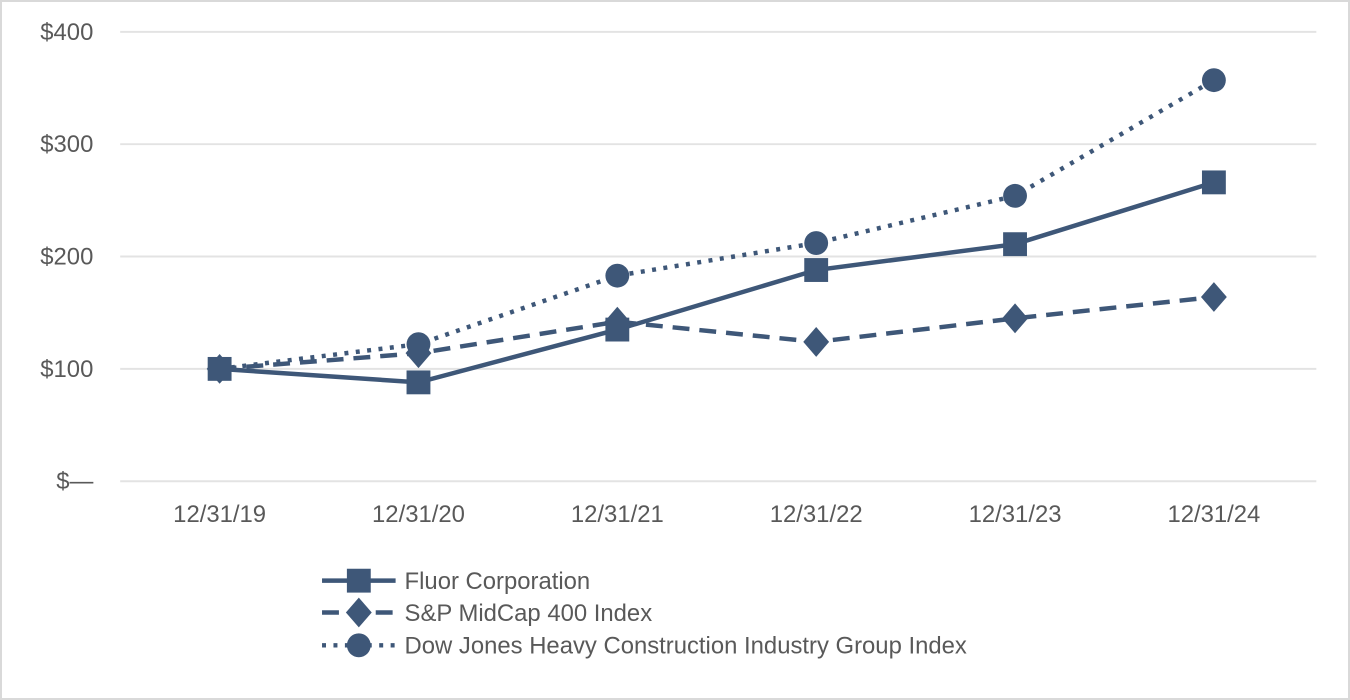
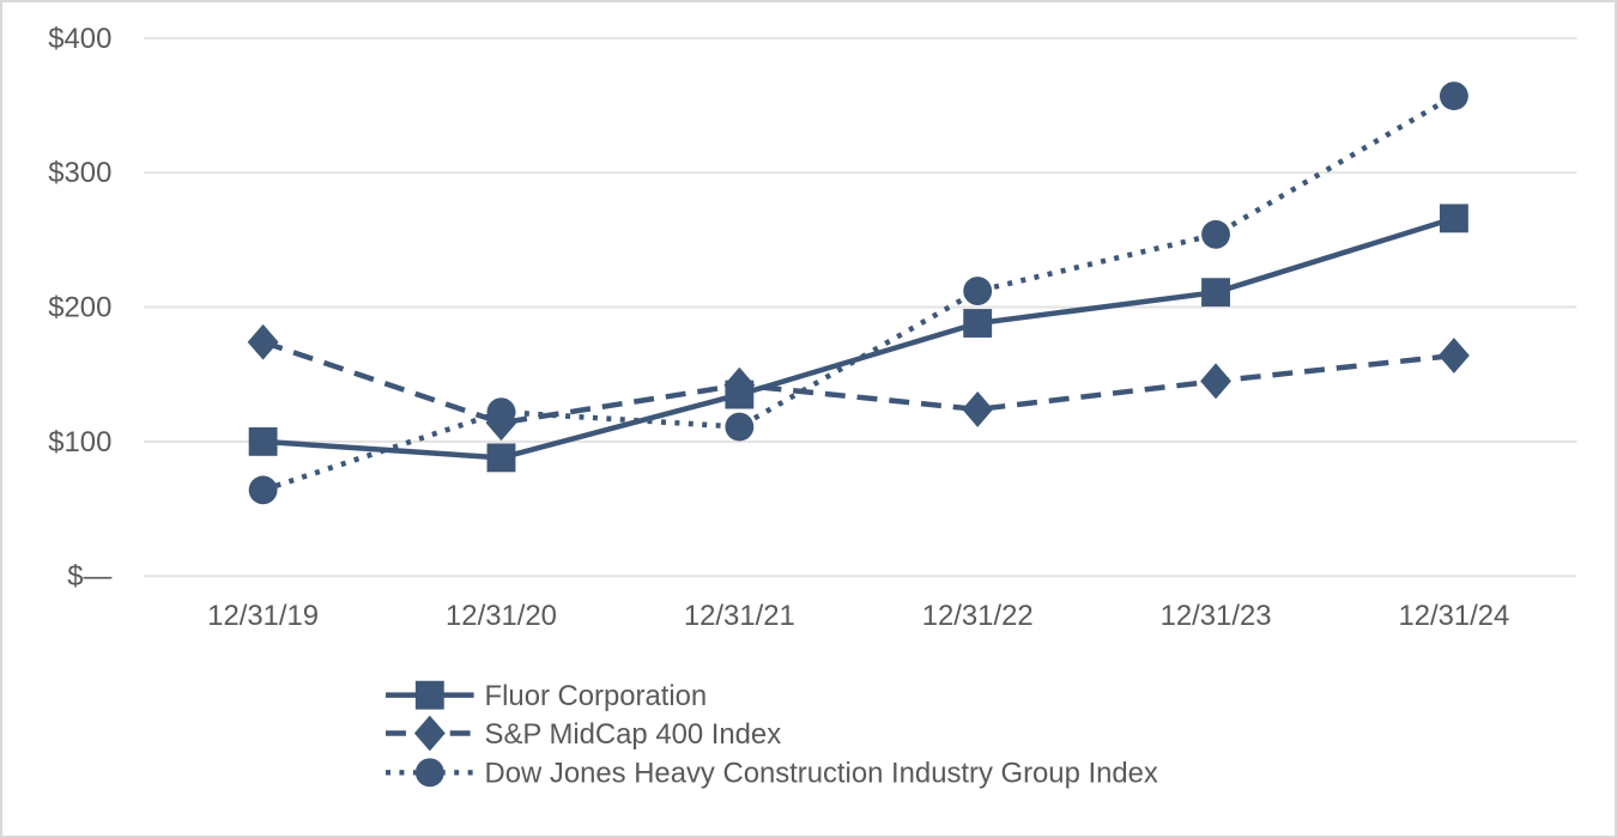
S&P MidCap 400 Index/12/31/19: $100 -> $174
Dow Jones Heavy Construction Industry Group Index/12/31/19: $100 -> $64
Dow Jones Heavy Construction Industry Group Index/12/31/21: $183 -> $111
